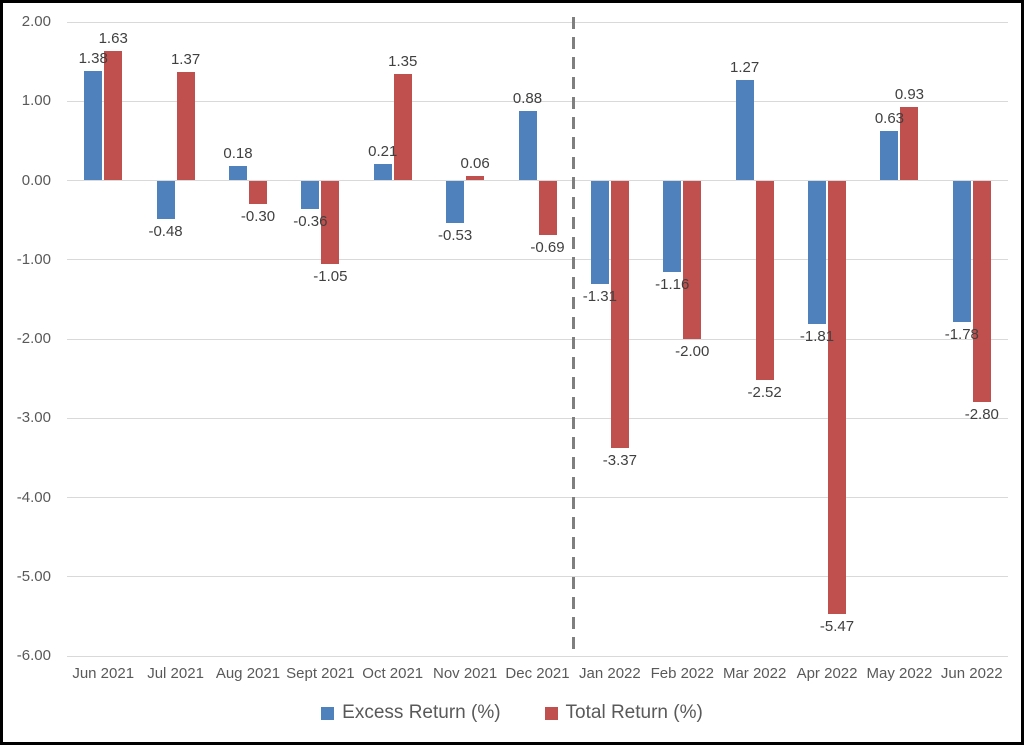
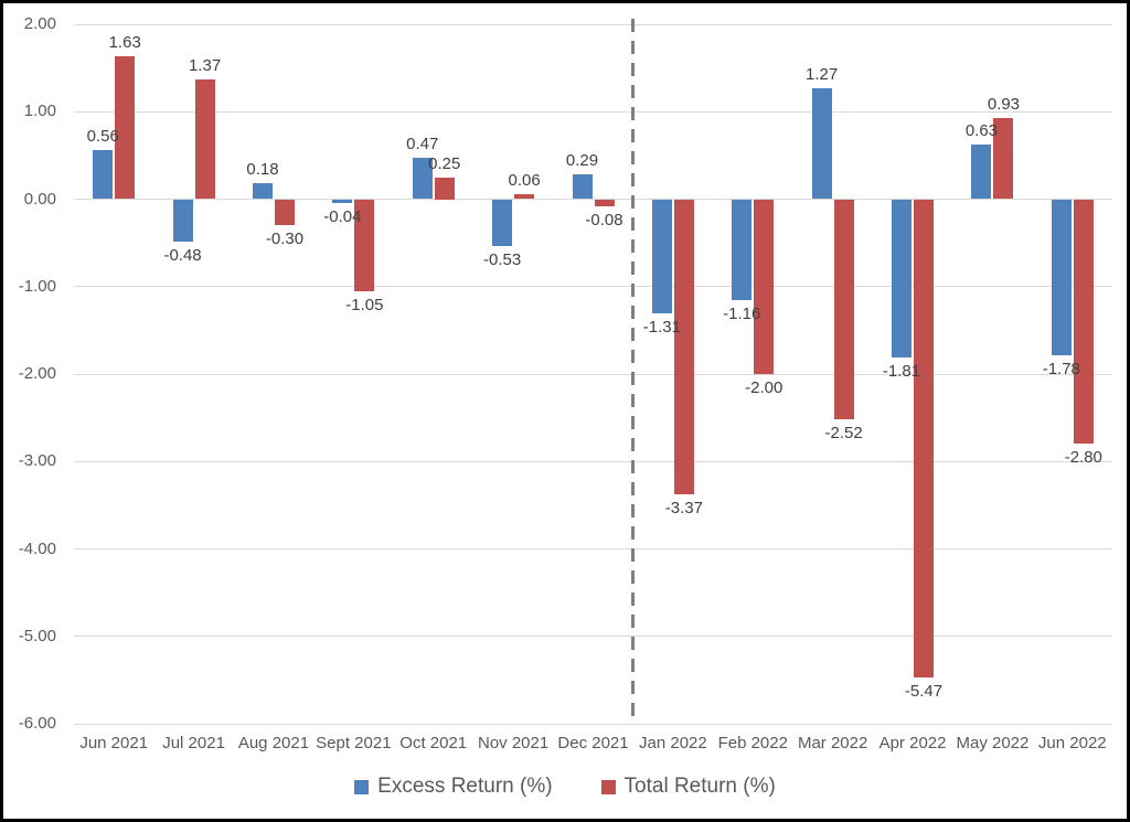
Excess Return (%)/Jun 2021: 1.38 -> 0.56
Excess Return (%)/Sept 2021: -0.36 -> -0.04
Excess Return (%)/Oct 2021: 0.21 -> 0.47
Total Return (%)/Oct 2021: 1.35 -> 0.25
Excess Return (%)/Dec 2021: 0.88 -> 0.29
Total Return (%)/Dec 2021: -0.69 -> -0.08
